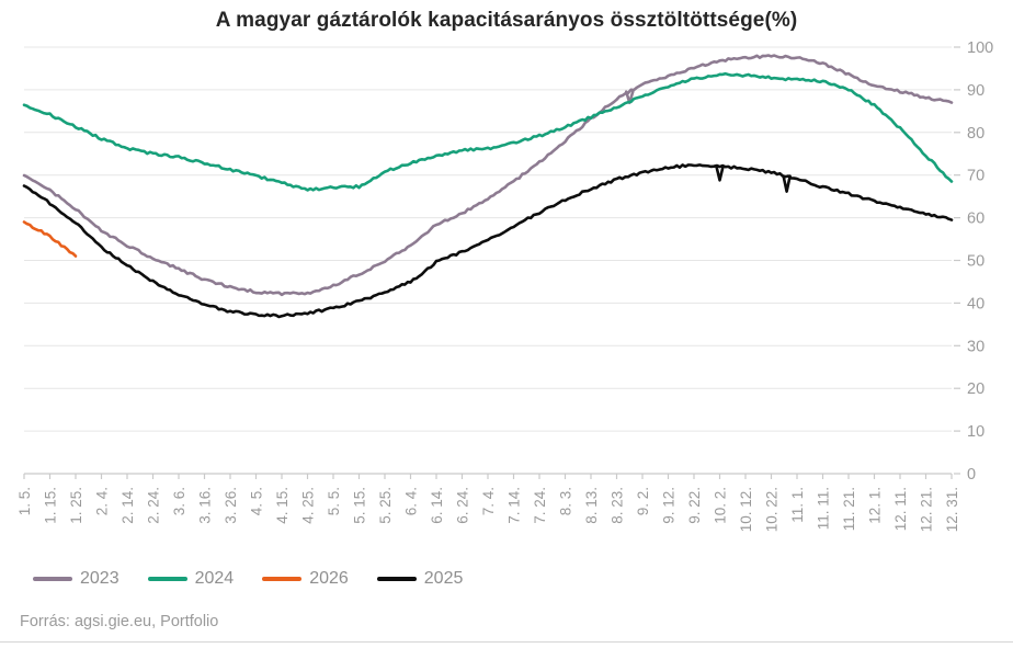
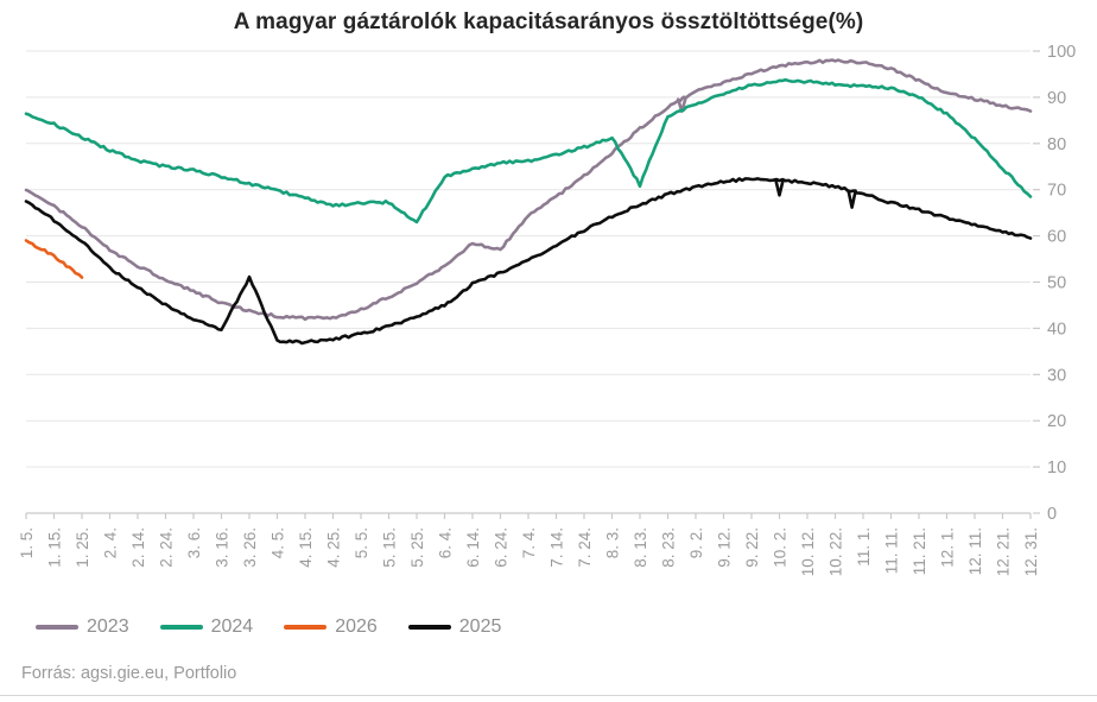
2025/3. 26.: 38 -> 51
2024/5. 25.: 71 -> 63
2023/6. 24.: 61 -> 57
2024/8. 13.: 84 -> 71
